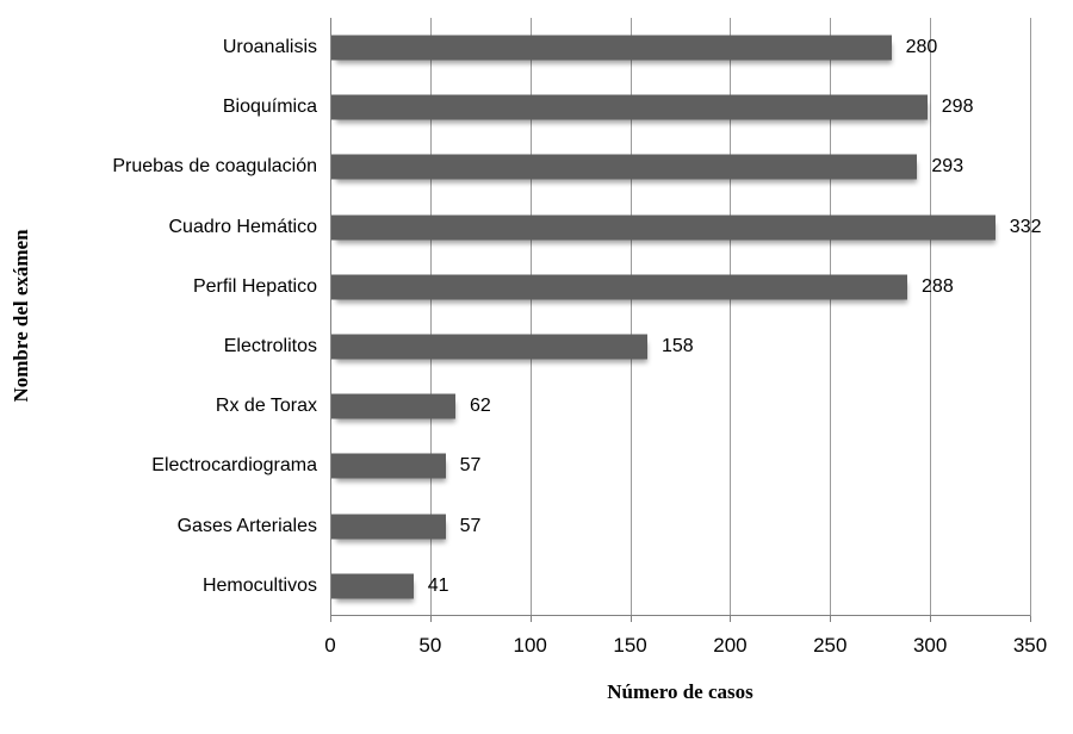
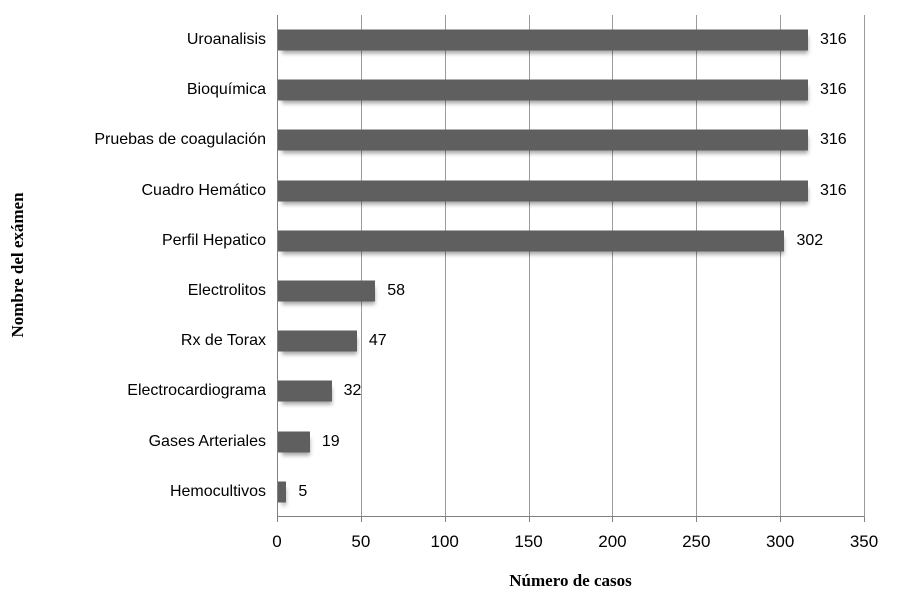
Uroanalisis: 280 -> 316
Bioquímica: 298 -> 316
Pruebas de coagulación: 293 -> 316
Cuadro Hemático: 332 -> 316
Perfil Hepatico: 288 -> 302
Electrolitos: 158 -> 58
Rx de Torax: 62 -> 47
Electrocardiograma: 57 -> 32
Gases Arteriales: 57 -> 19
Hemocultivos: 41 -> 5
